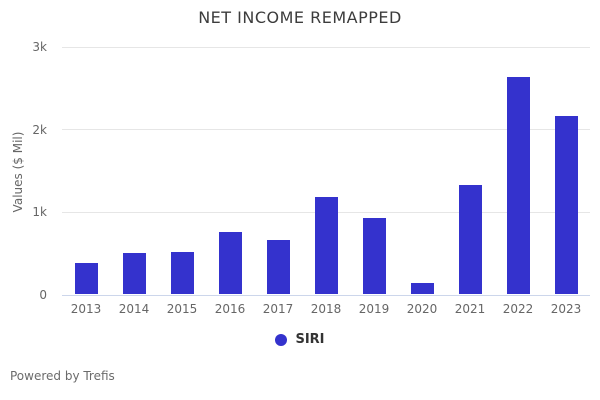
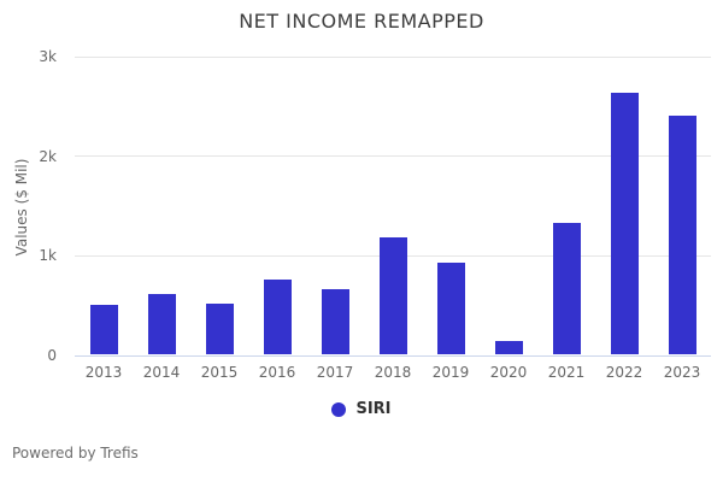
2013: 0.4k -> 0.5k
2014: 0.5k -> 0.6k
2023: 2.2k -> 2.4k
